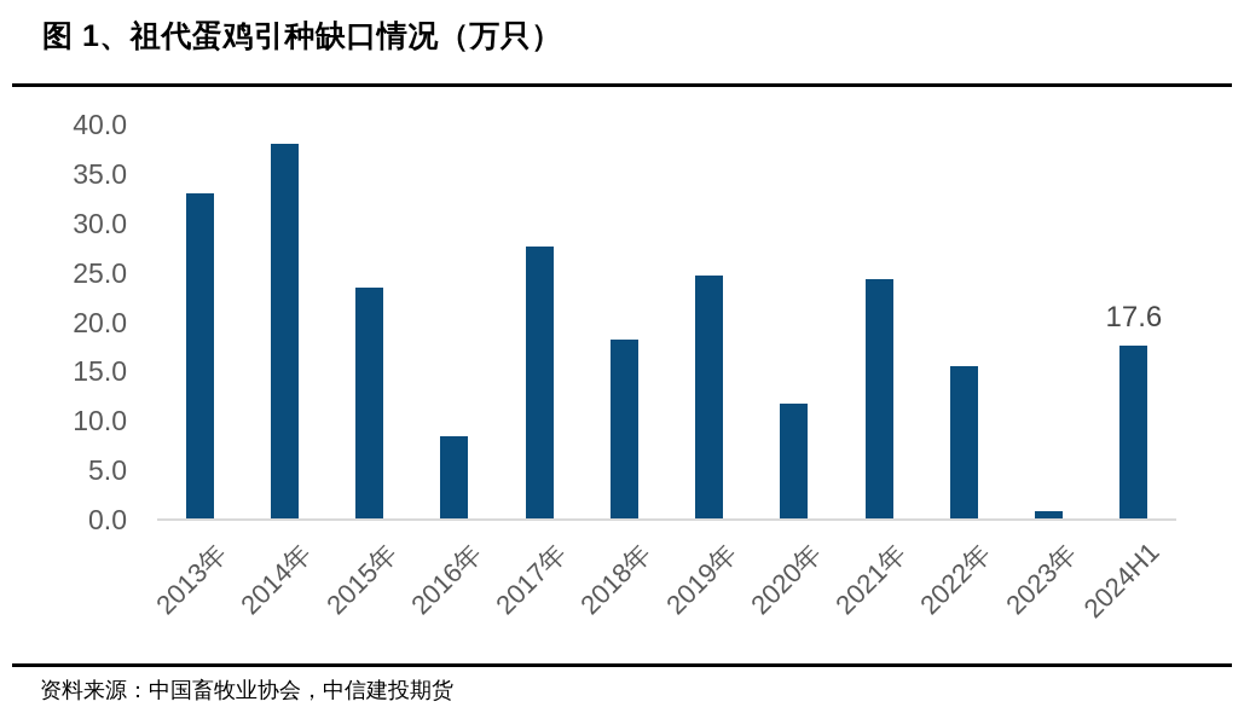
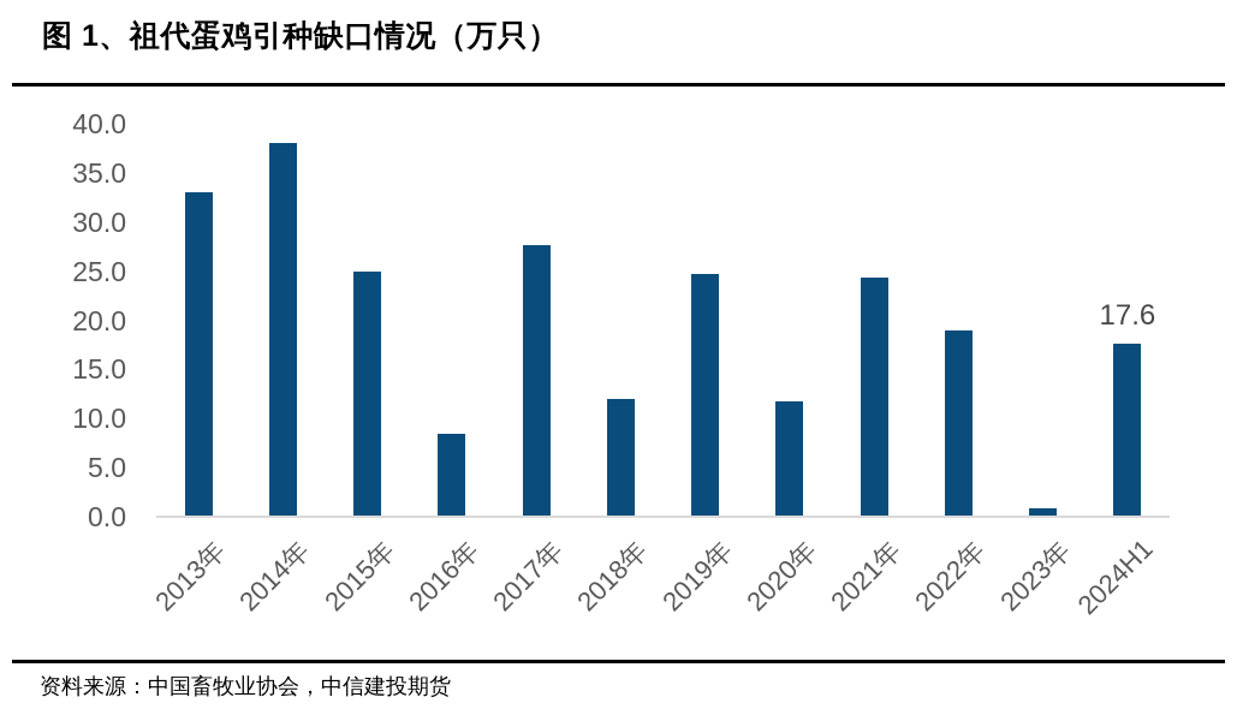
2015年: 24 -> 25
2018年: 18 -> 12
2022年: 16 -> 19
